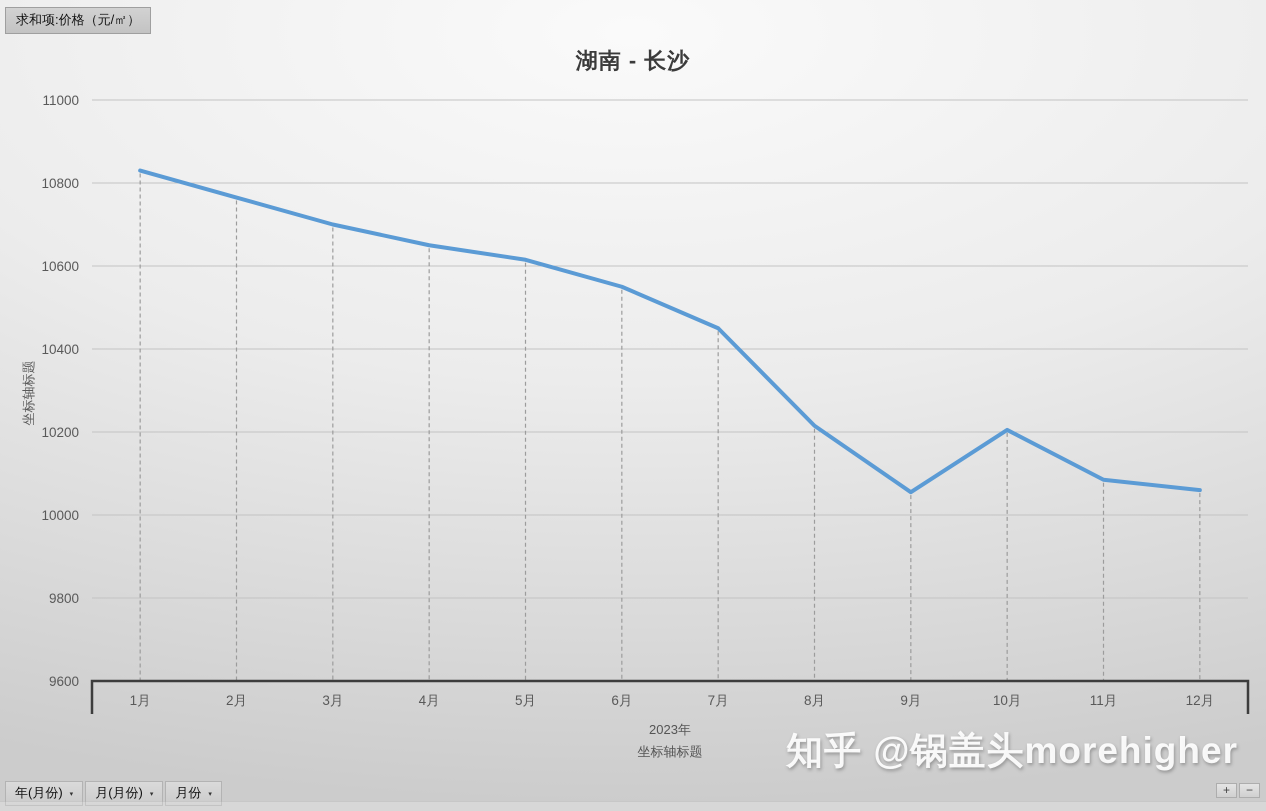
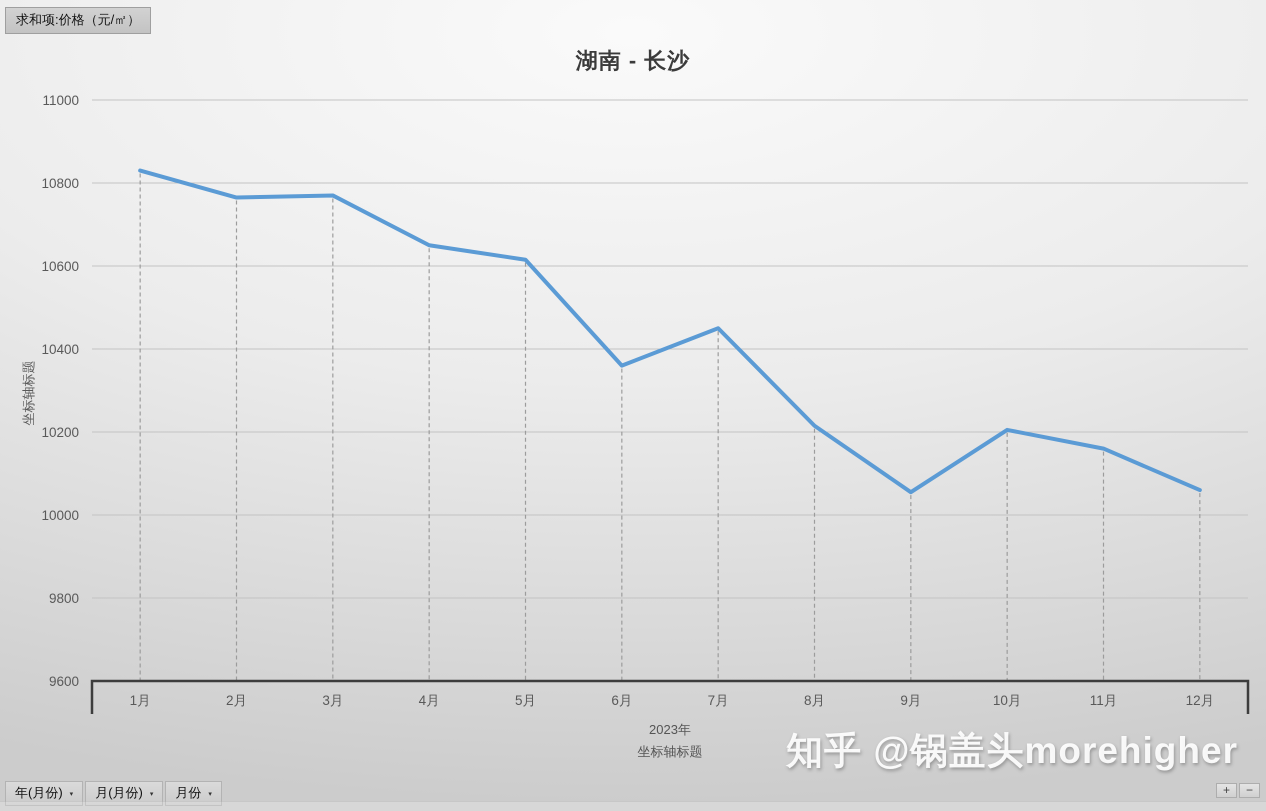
3月: 10700 -> 10770
6月: 10550 -> 10360
11月: 10080 -> 10160
